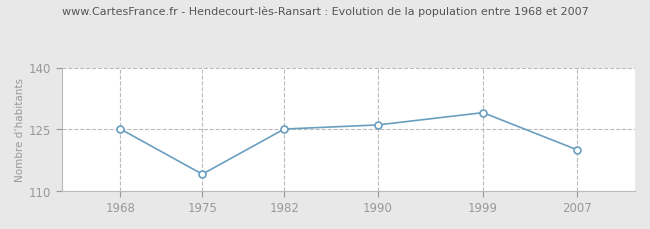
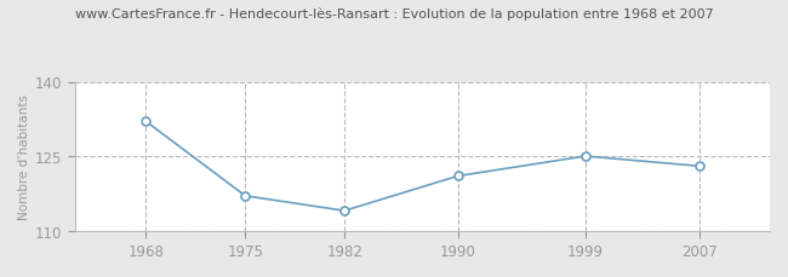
1968: 125 -> 132
1975: 114 -> 117
1982: 125 -> 114
1990: 126 -> 121
1999: 129 -> 125
2007: 120 -> 123
